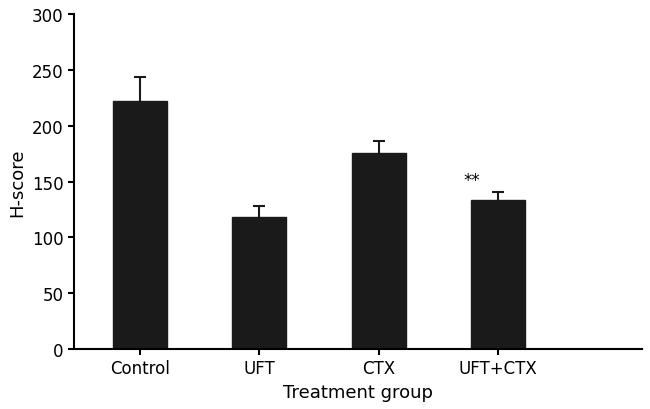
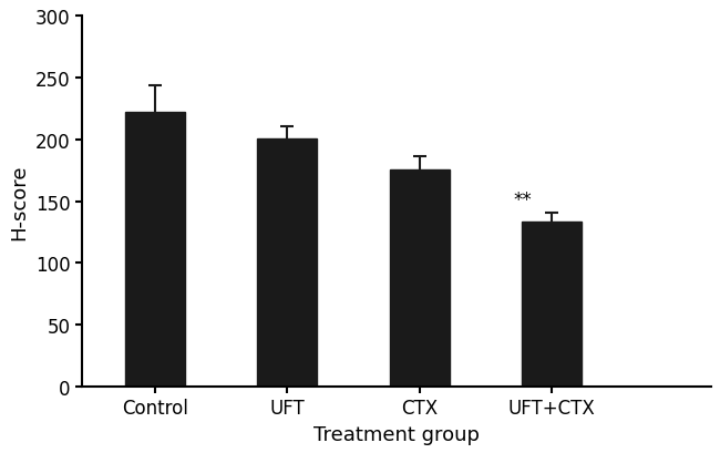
UFT: 118 -> 201
